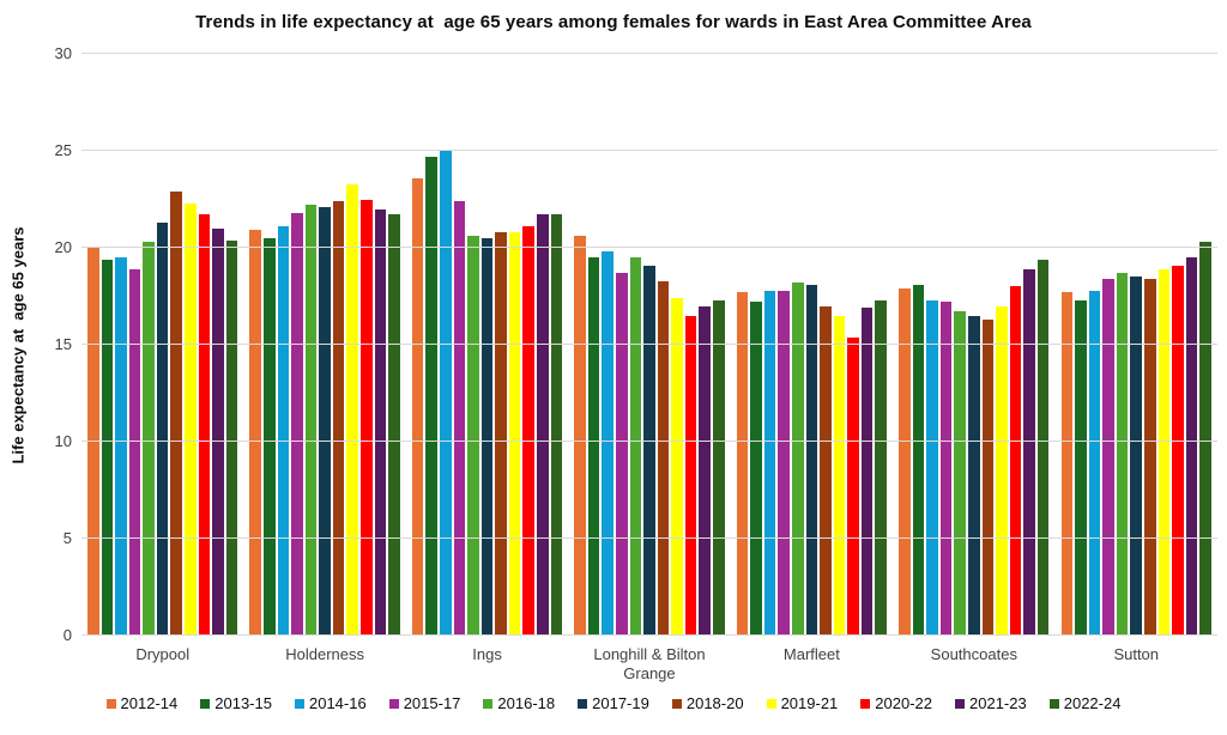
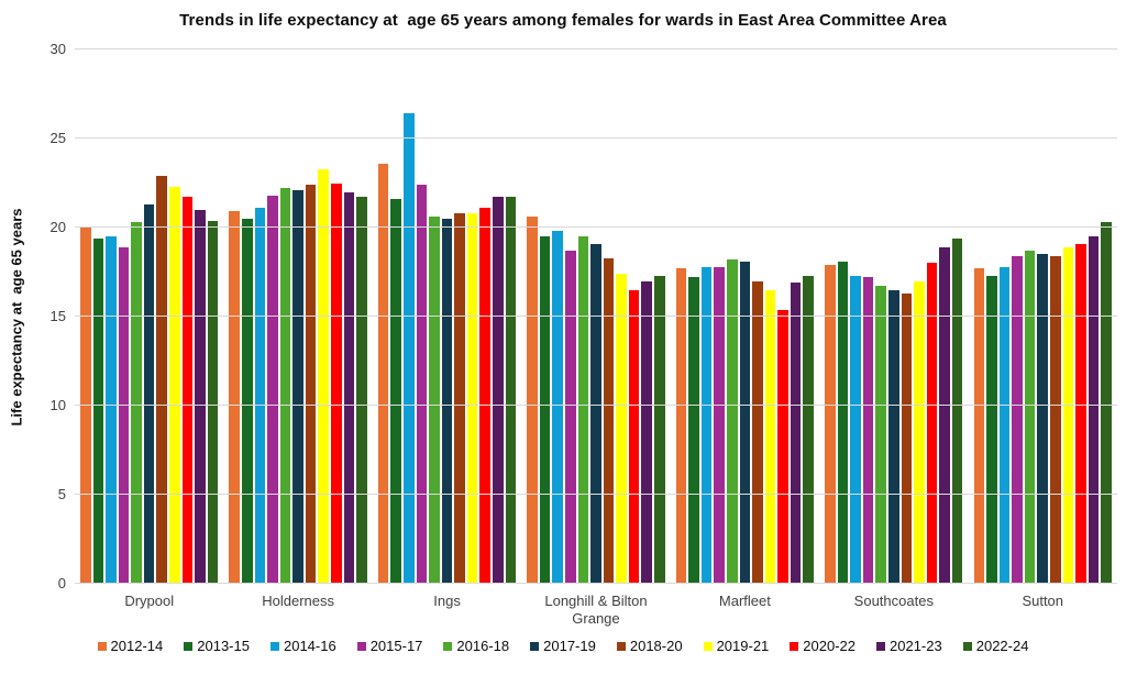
2013-15/Ings: 24.7 -> 21.6
2014-16/Ings: 25.0 -> 26.4
